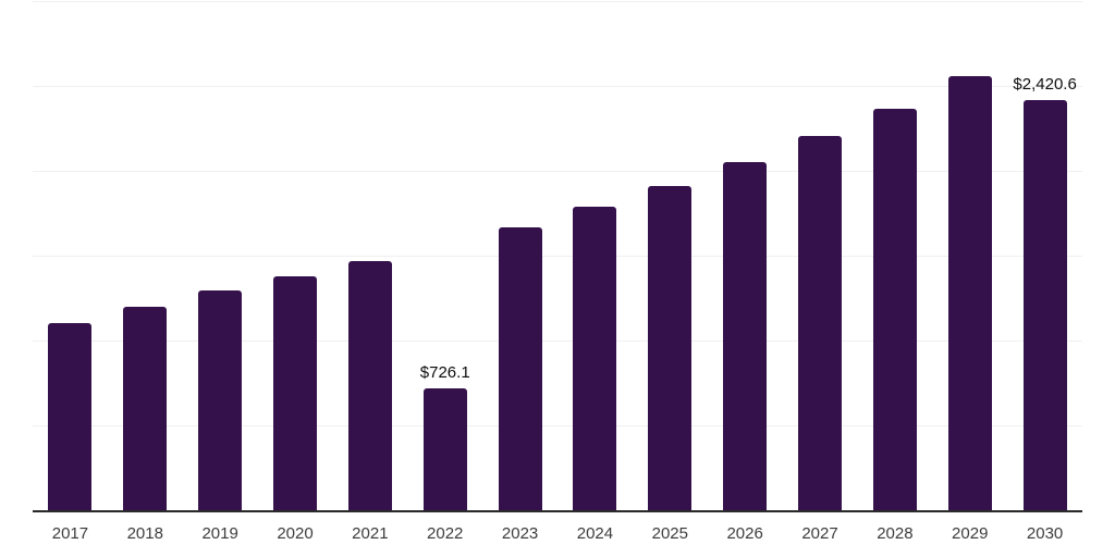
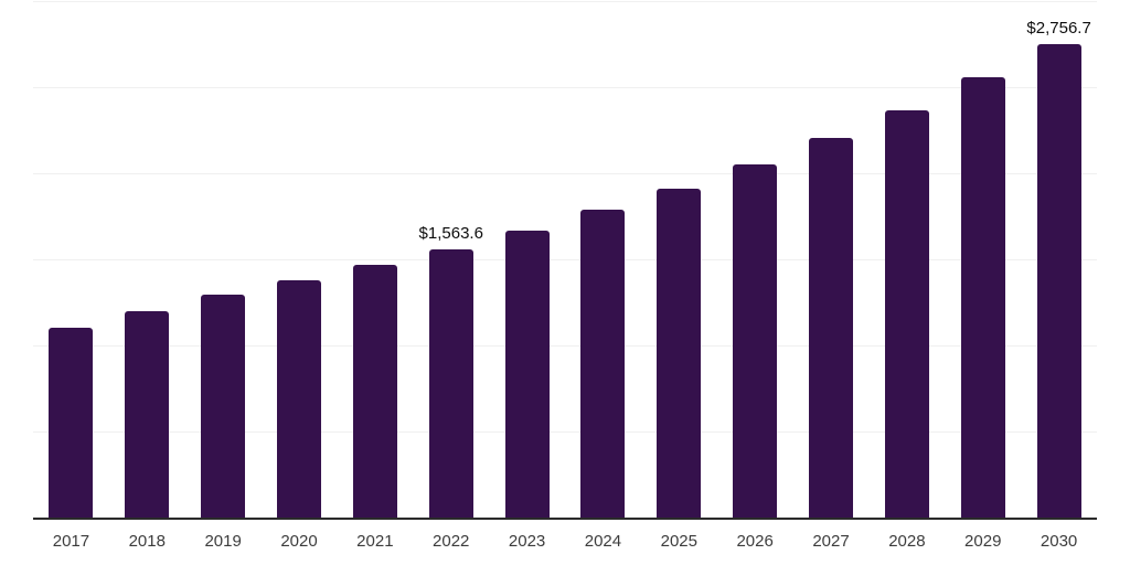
2022: $726.1 -> $1,563.6
2030: $2,420.6 -> $2,756.7
